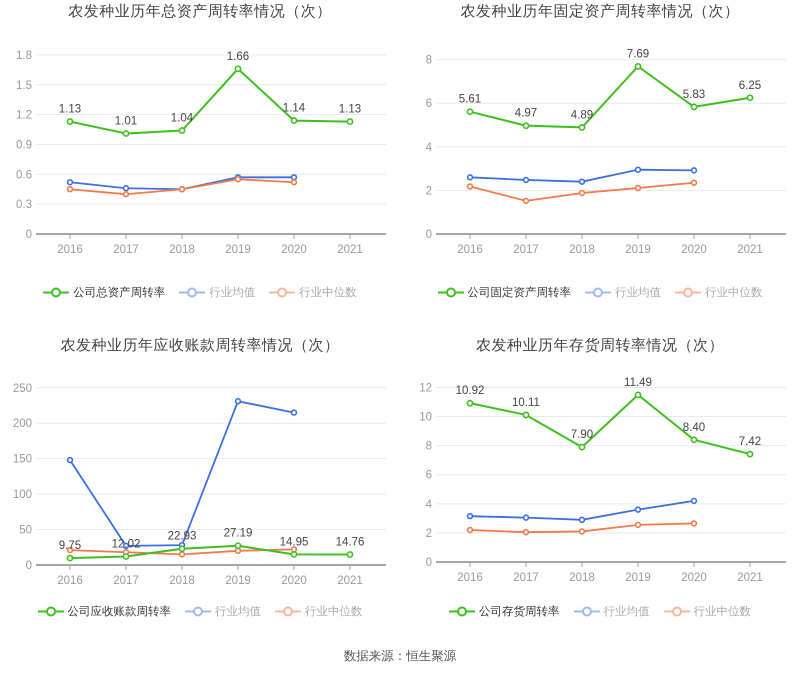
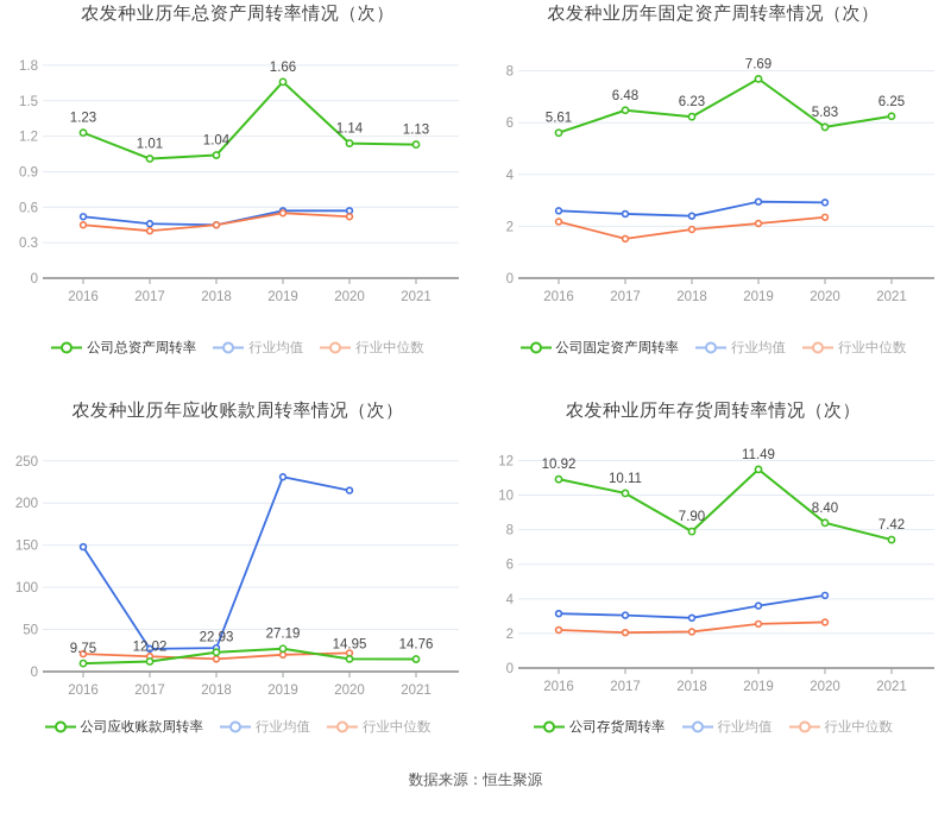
农发种业历年总资产周转率情况（次）/公司总资产周转率/2016: 1.13 -> 1.23
农发种业历年固定资产周转率情况（次）/公司固定资产周转率/2017: 4.97 -> 6.48
农发种业历年固定资产周转率情况（次）/公司固定资产周转率/2018: 4.89 -> 6.23
